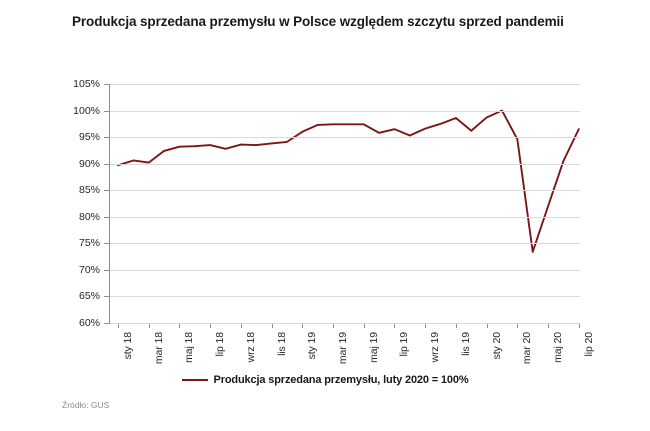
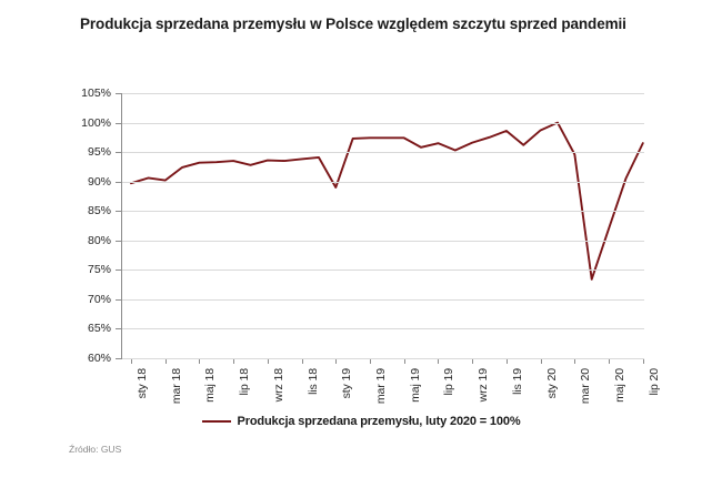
sty 19: 96% -> 89%
